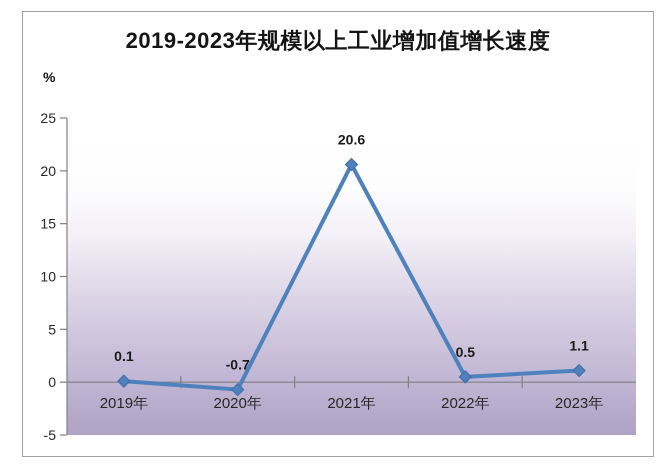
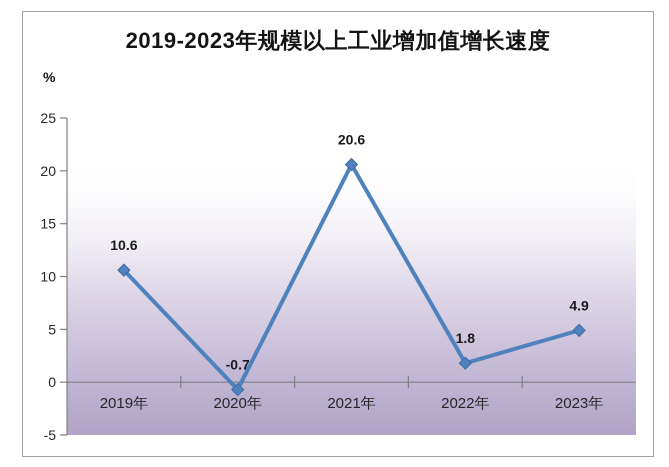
2019年: 0.1 -> 10.6
2022年: 0.5 -> 1.8
2023年: 1.1 -> 4.9
